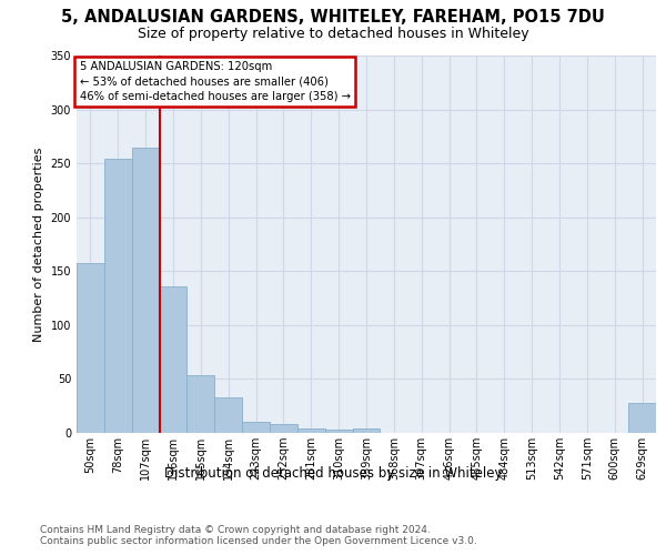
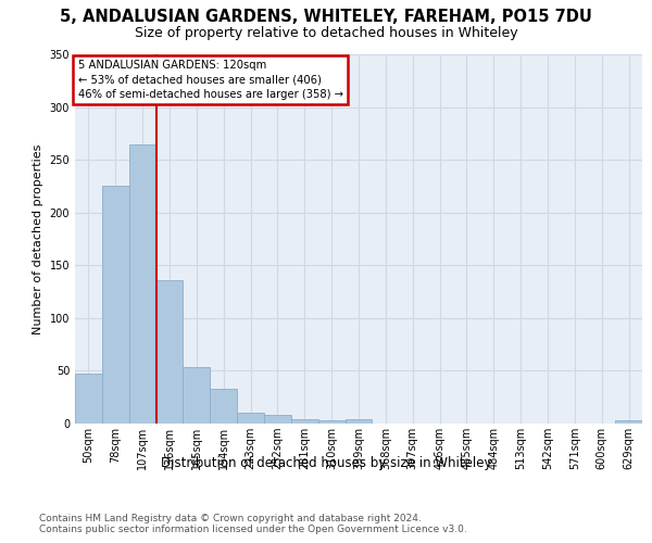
50sqm: 158 -> 47
78sqm: 254 -> 225
629sqm: 28 -> 3
